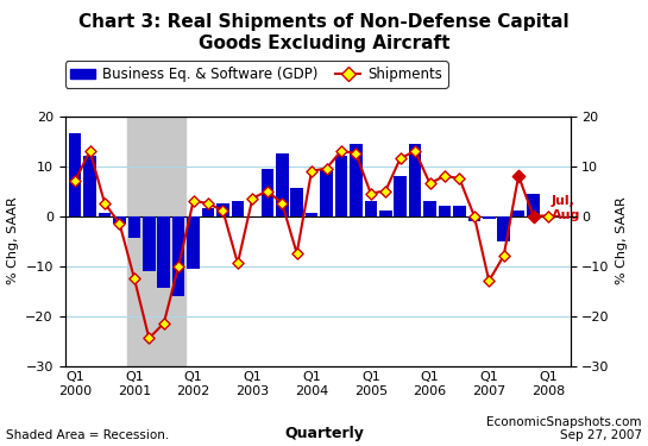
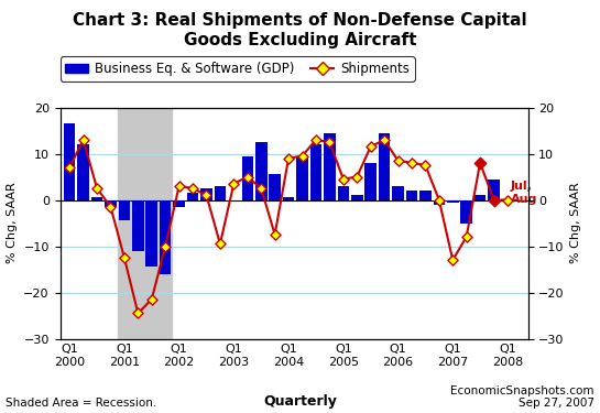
Business Eq. & Software (GDP)/Q1 2002: -10.5 -> -1.5
Shipments/Q1 2006: 6.5 -> 8.5
